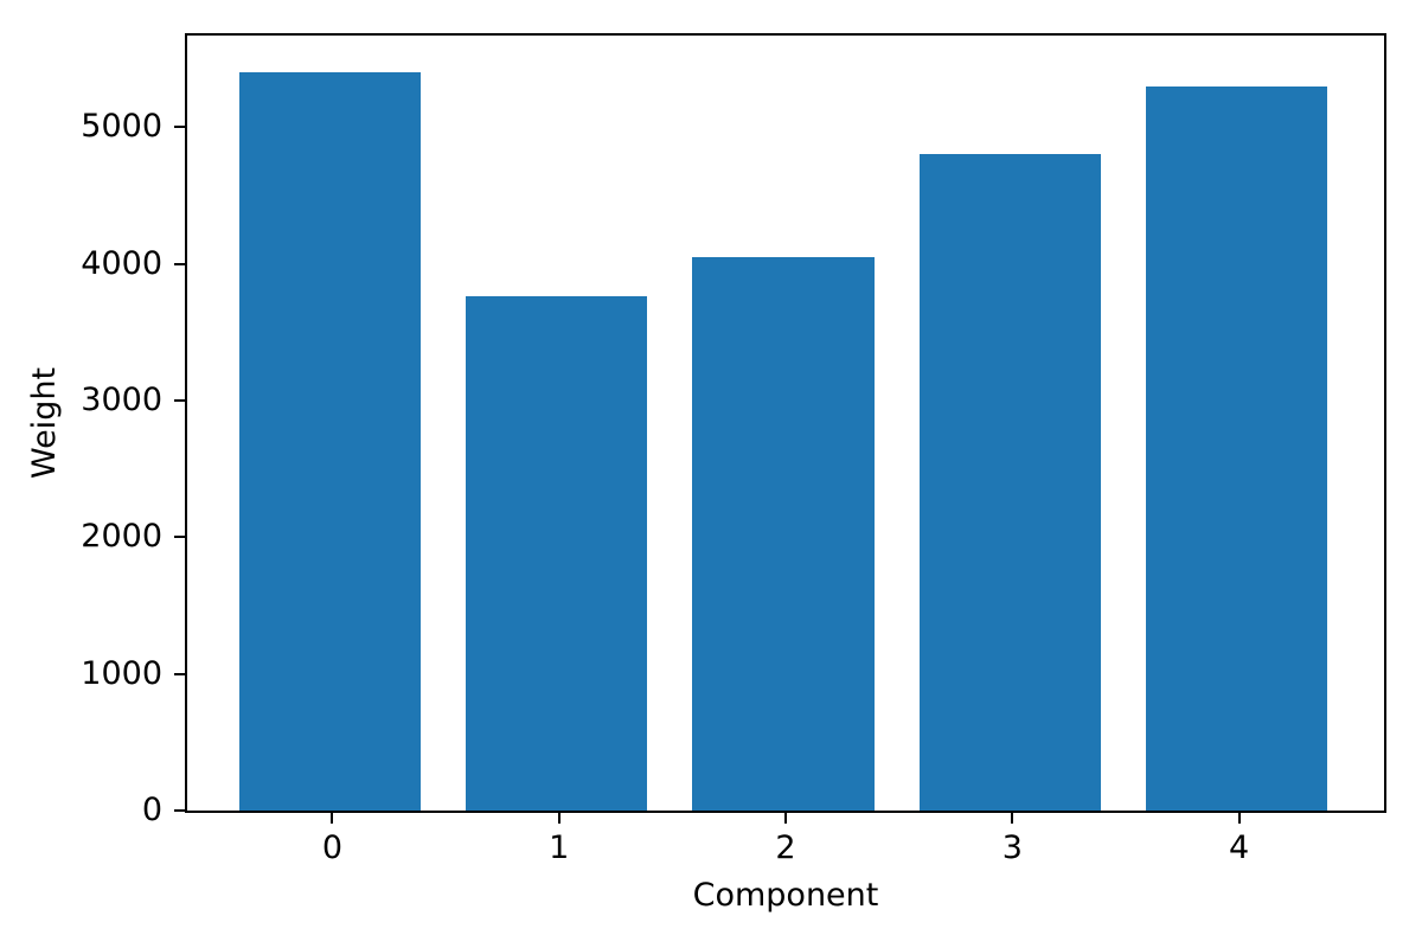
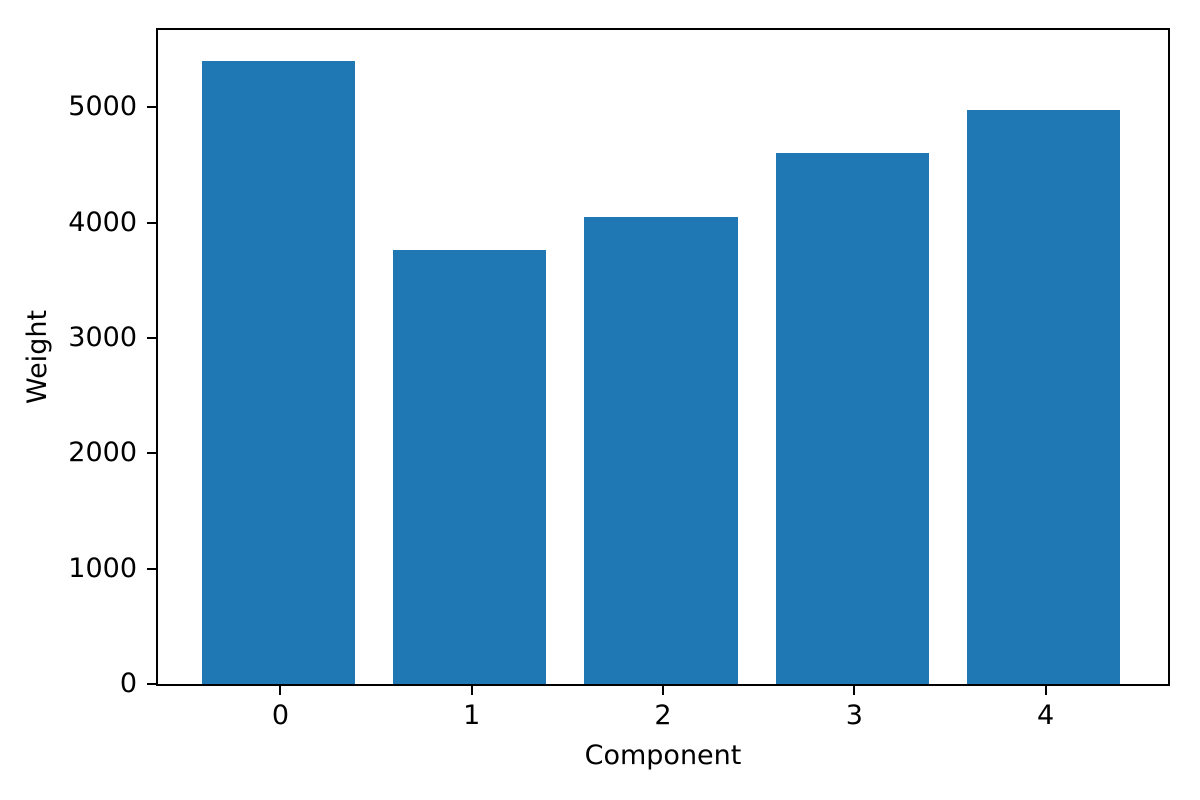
3: 4800 -> 4600
4: 5300 -> 4980
